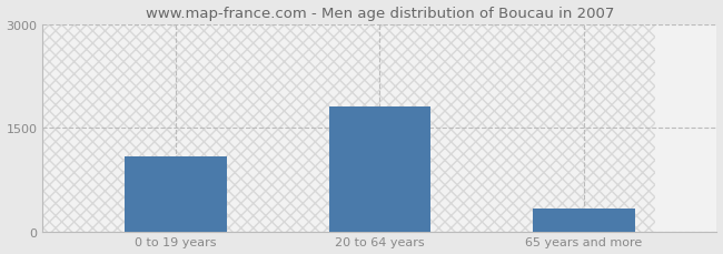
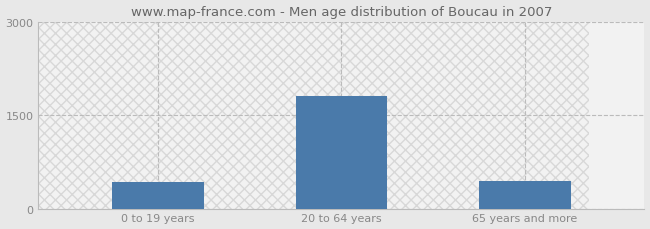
0 to 19 years: 1080 -> 420
65 years and more: 330 -> 440
